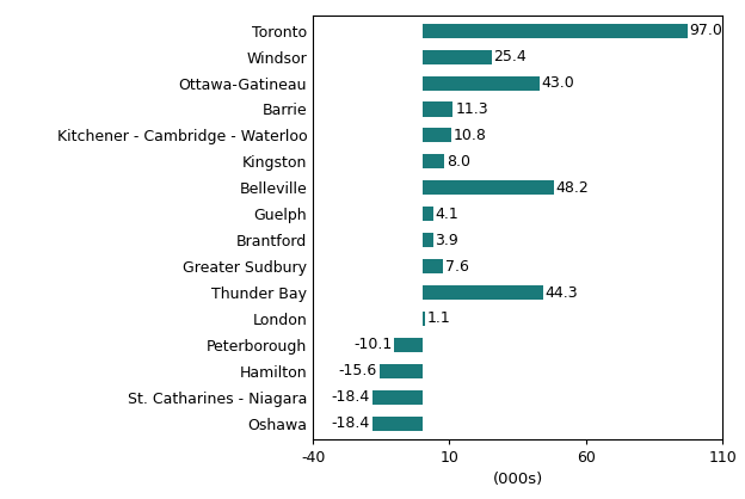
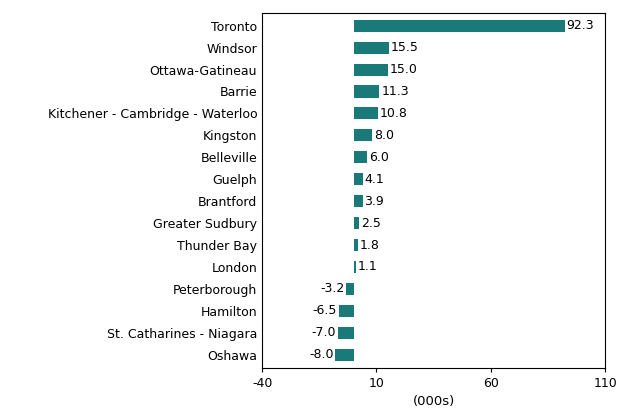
Toronto: 97.0 -> 92.3
Windsor: 25.4 -> 15.5
Ottawa-Gatineau: 43.0 -> 15.0
Belleville: 48.2 -> 6.0
Greater Sudbury: 7.6 -> 2.5
Thunder Bay: 44.3 -> 1.8
Peterborough: -10.1 -> -3.2
Hamilton: -15.6 -> -6.5
St. Catharines - Niagara: -18.4 -> -7.0
Oshawa: -18.4 -> -8.0
